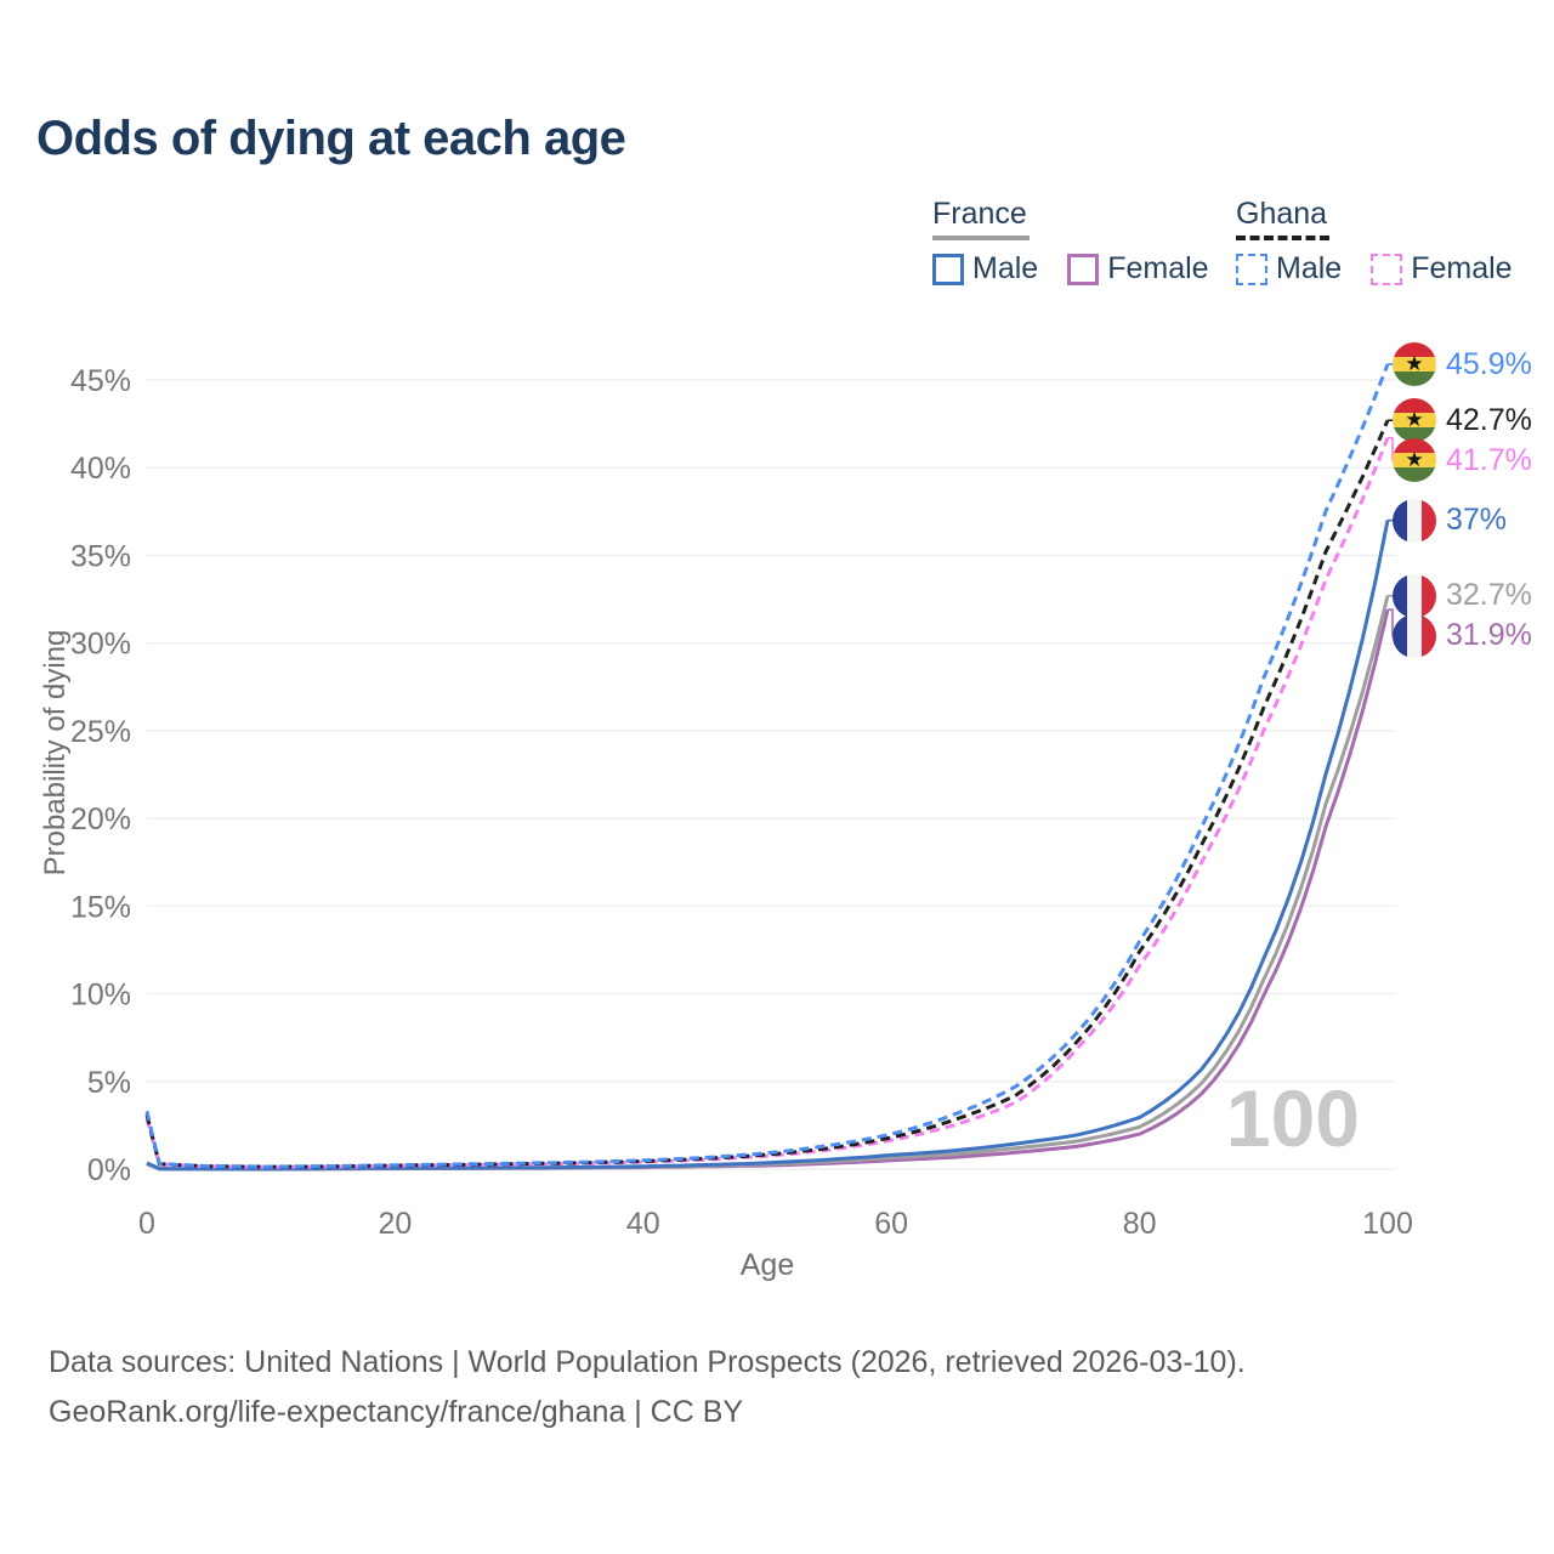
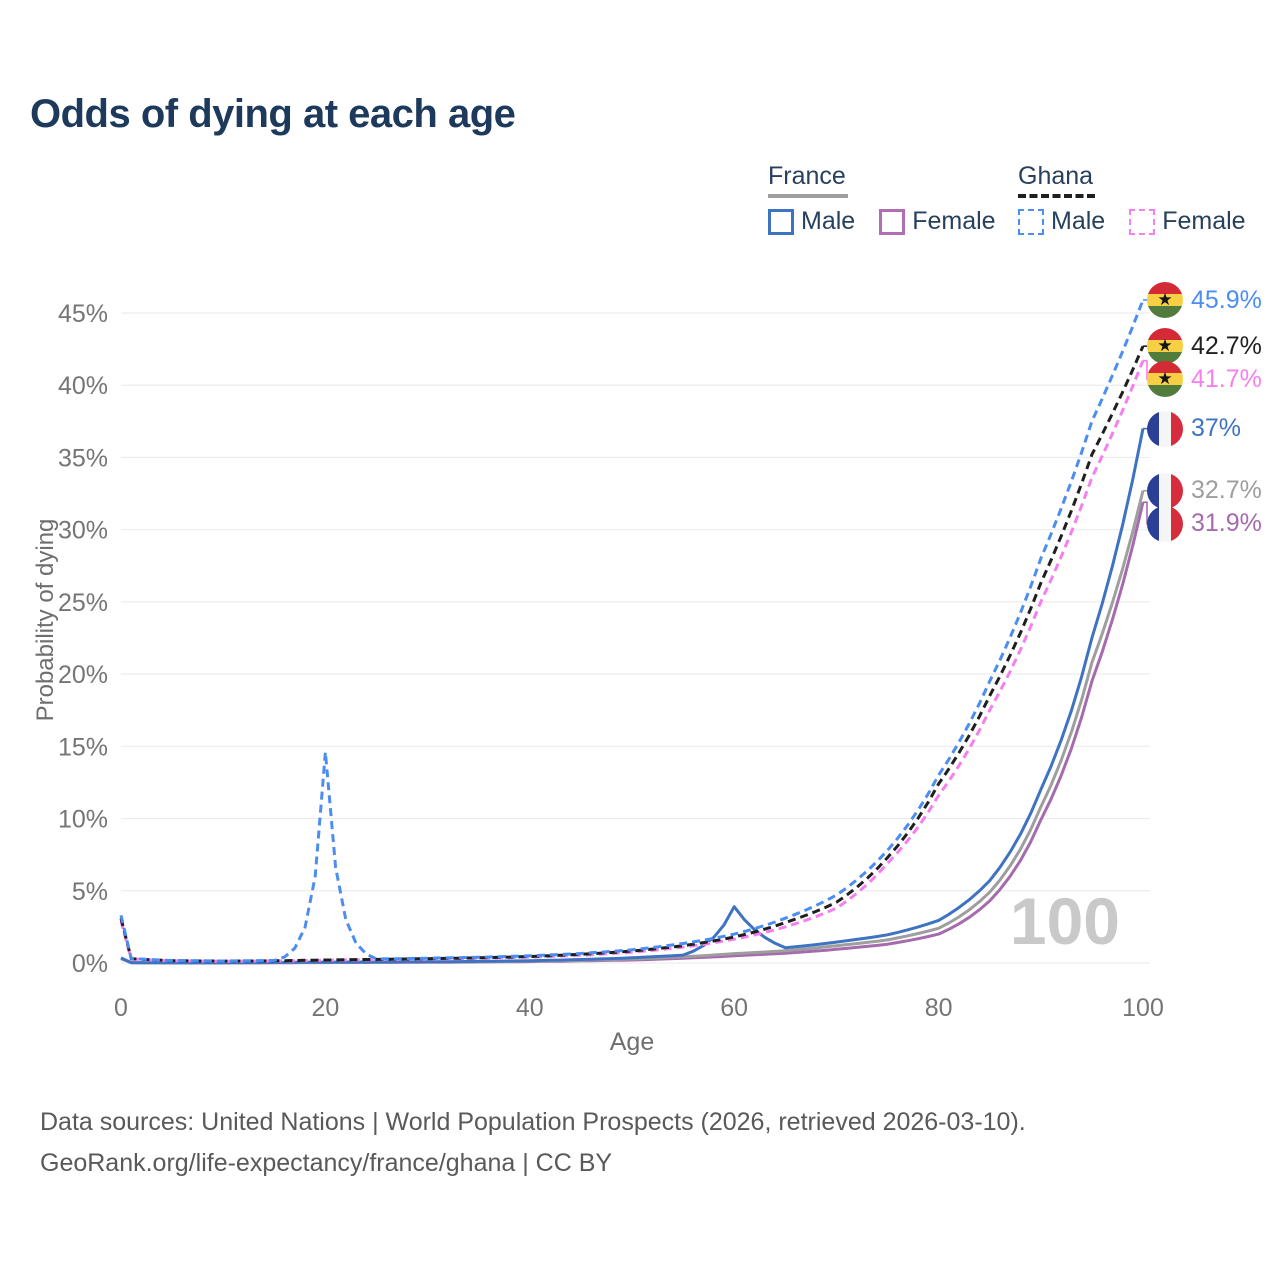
Ghana Male/20: 0.2% -> 14.6%
France Male/60: 0.8% -> 3.9%
